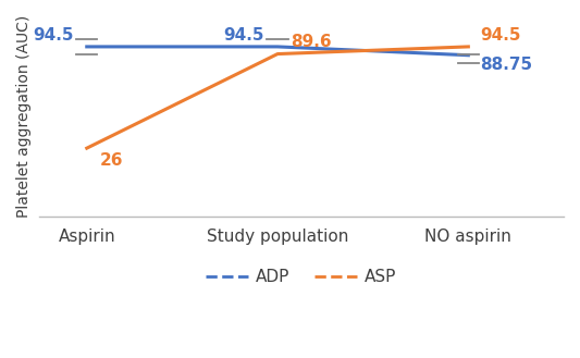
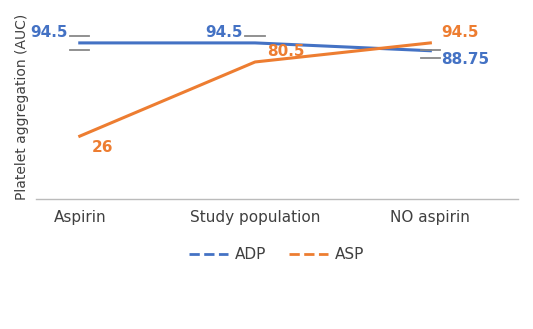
ASP/Study population: 89.6 -> 80.5
